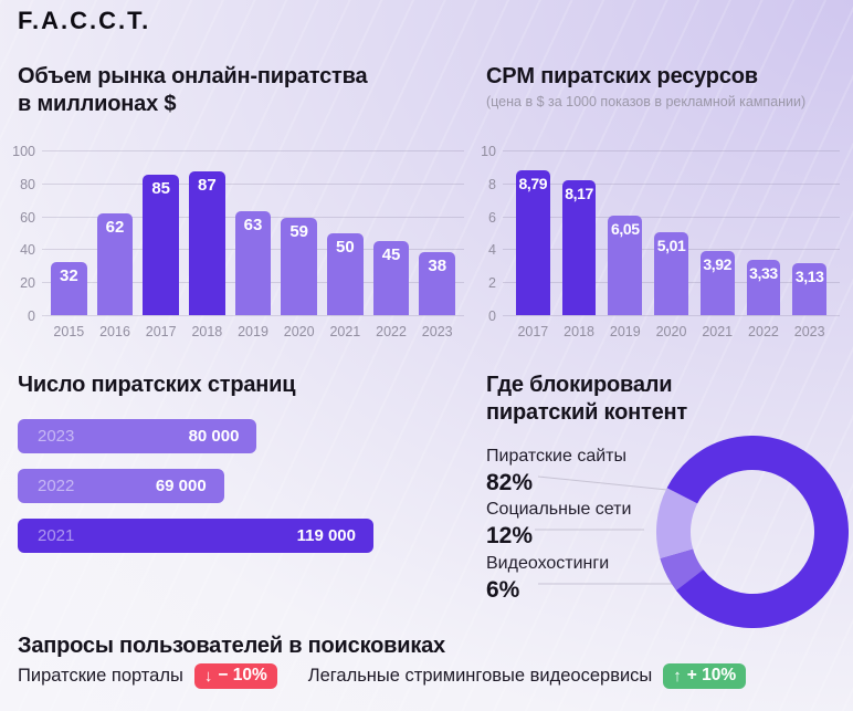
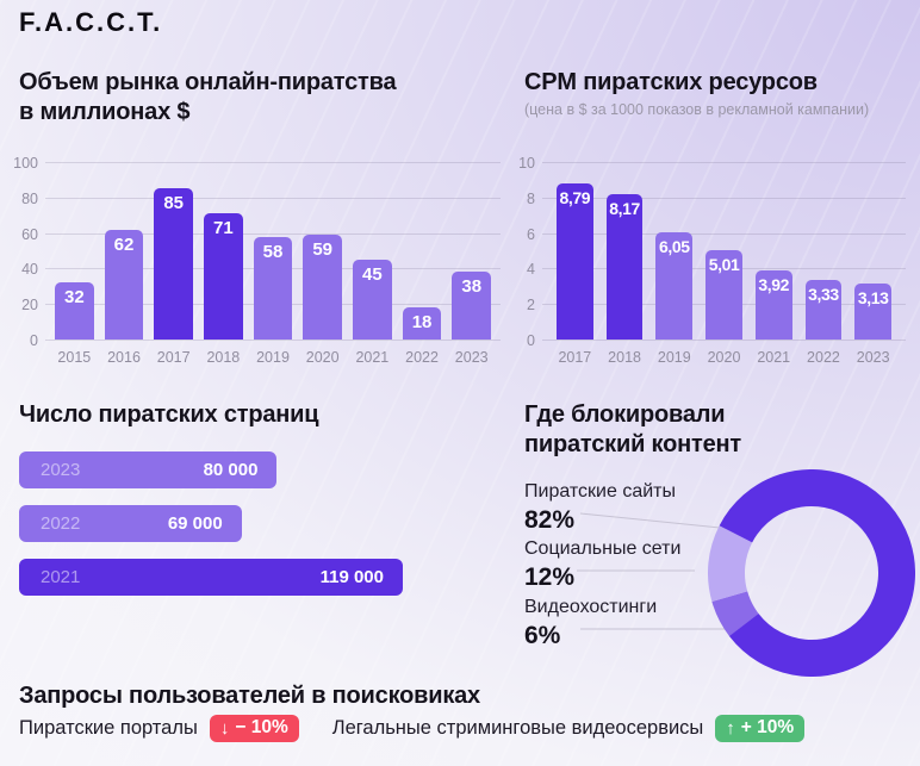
Объем рынка онлайн-пиратства в миллионах $/2018: 87 -> 71
Объем рынка онлайн-пиратства в миллионах $/2019: 63 -> 58
Объем рынка онлайн-пиратства в миллионах $/2021: 50 -> 45
Объем рынка онлайн-пиратства в миллионах $/2022: 45 -> 18
